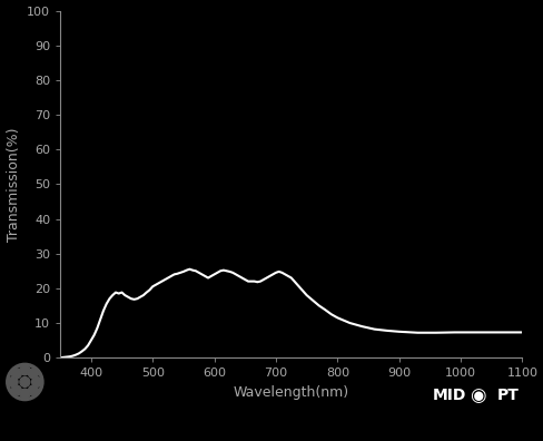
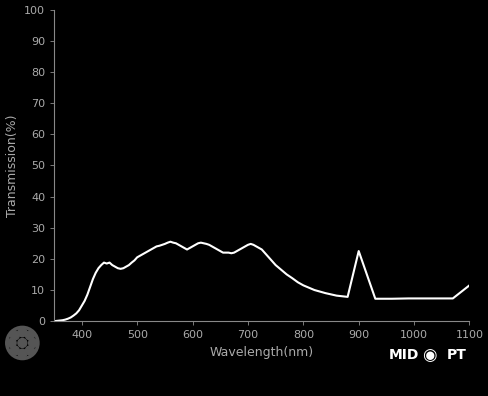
900: 7.5 -> 22.5
1100: 7.3 -> 11.5
